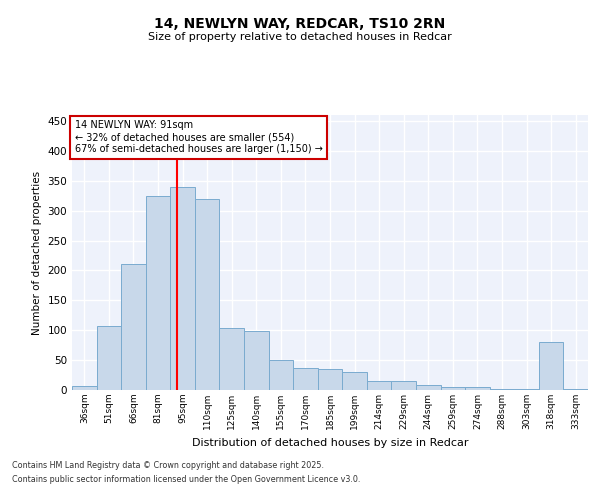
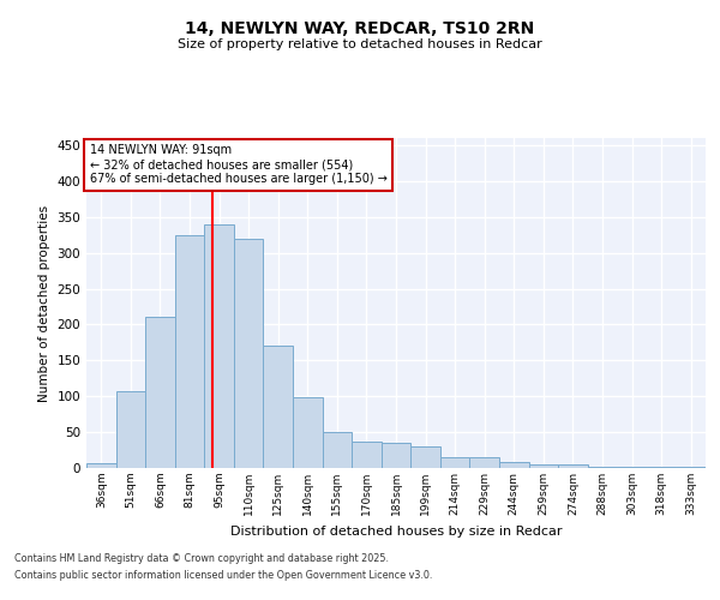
125sqm: 104 -> 170
318sqm: 80 -> 1
